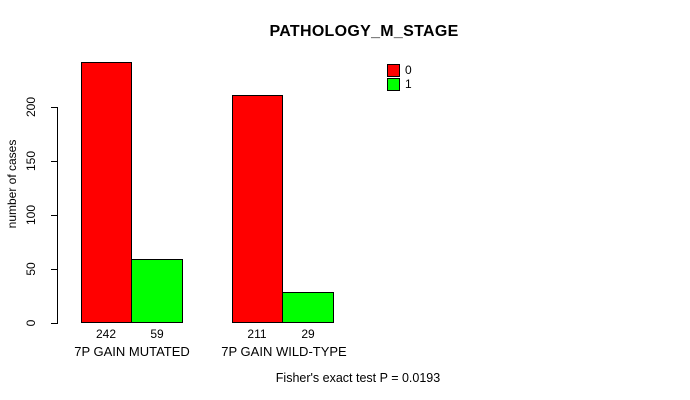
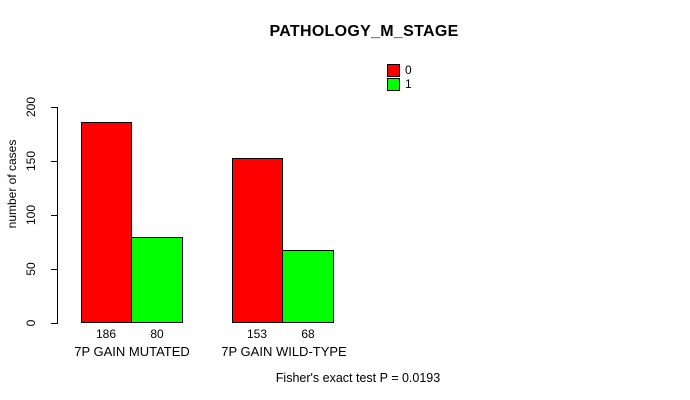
0/7P GAIN MUTATED: 242 -> 186
1/7P GAIN MUTATED: 59 -> 80
0/7P GAIN WILD-TYPE: 211 -> 153
1/7P GAIN WILD-TYPE: 29 -> 68
